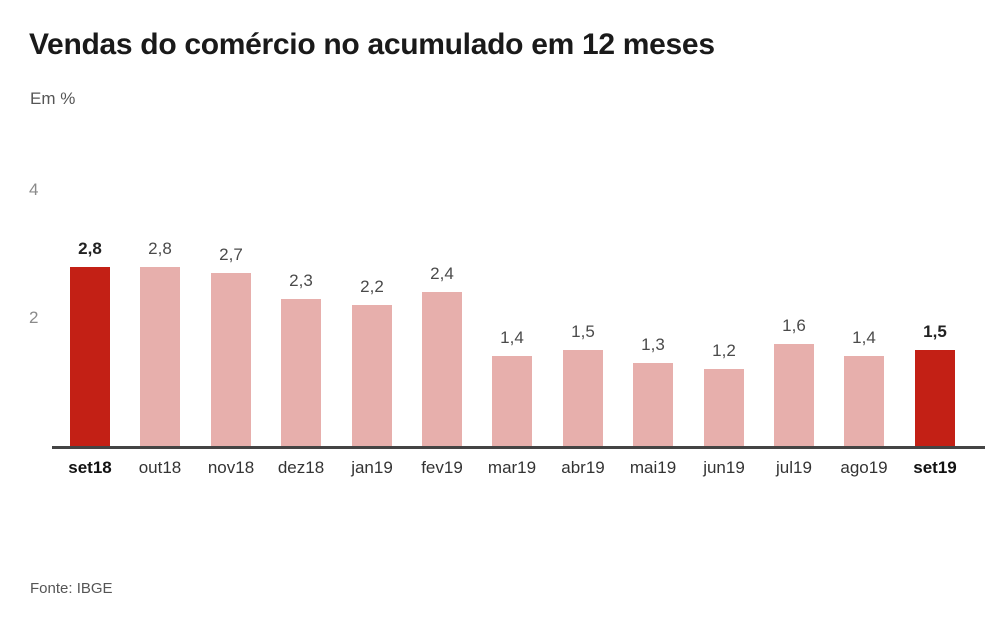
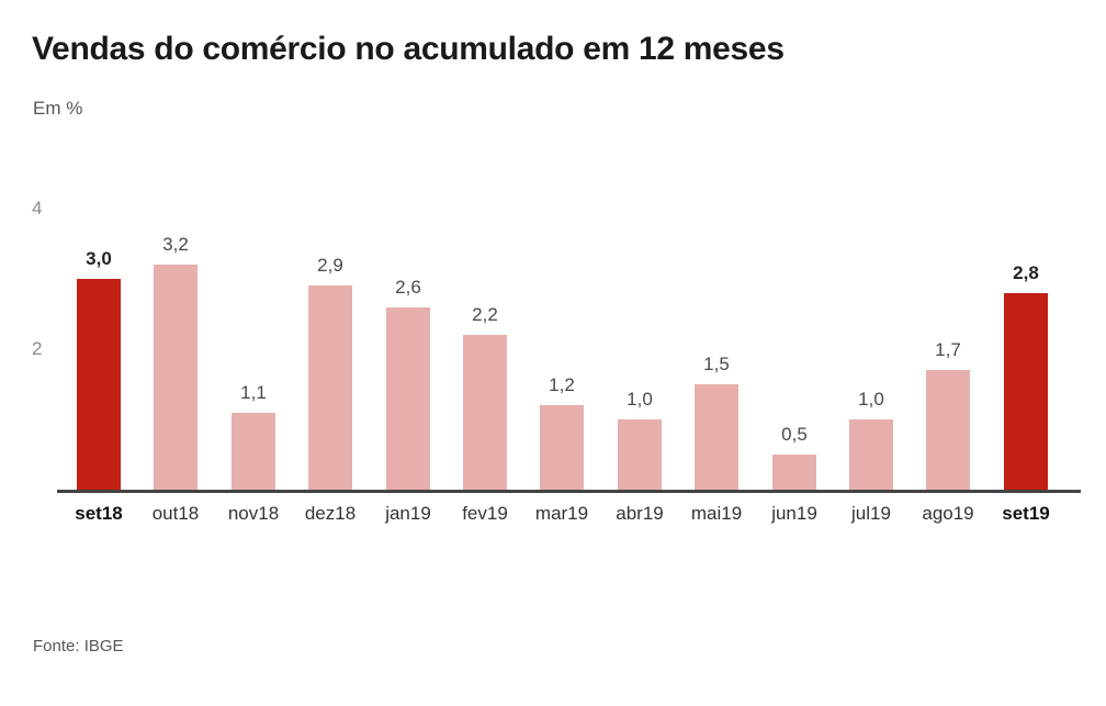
set18: 2,8 -> 3,0
out18: 2,8 -> 3,2
nov18: 2,7 -> 1,1
dez18: 2,3 -> 2,9
jan19: 2,2 -> 2,6
fev19: 2,4 -> 2,2
mar19: 1,4 -> 1,2
abr19: 1,5 -> 1,0
mai19: 1,3 -> 1,5
jun19: 1,2 -> 0,5
jul19: 1,6 -> 1,0
ago19: 1,4 -> 1,7
set19: 1,5 -> 2,8
